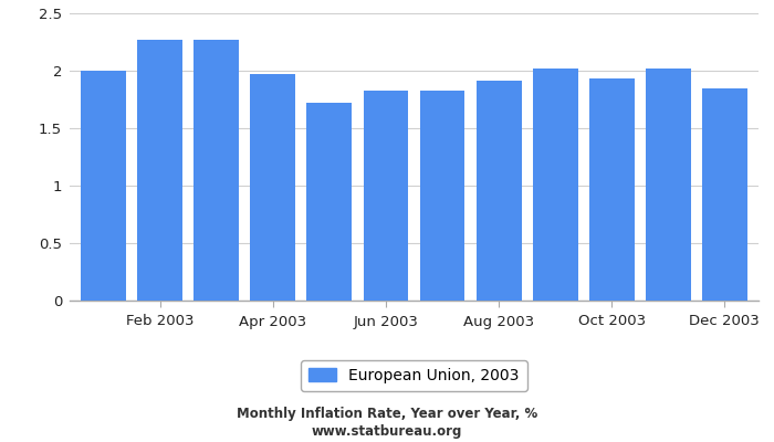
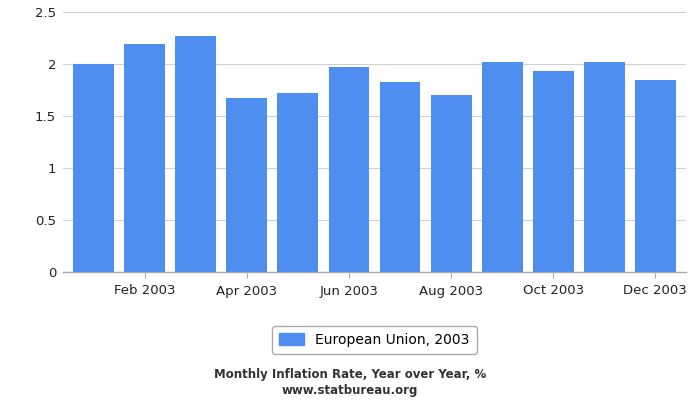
Feb 2003: 2.27 -> 2.19
Apr 2003: 1.97 -> 1.67
Jun 2003: 1.83 -> 1.97
Aug 2003: 1.91 -> 1.70
